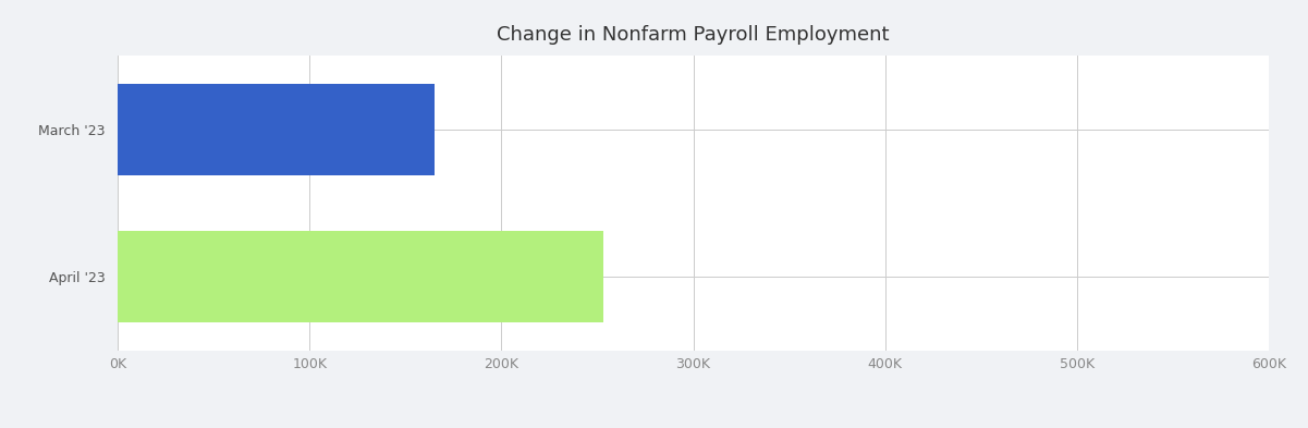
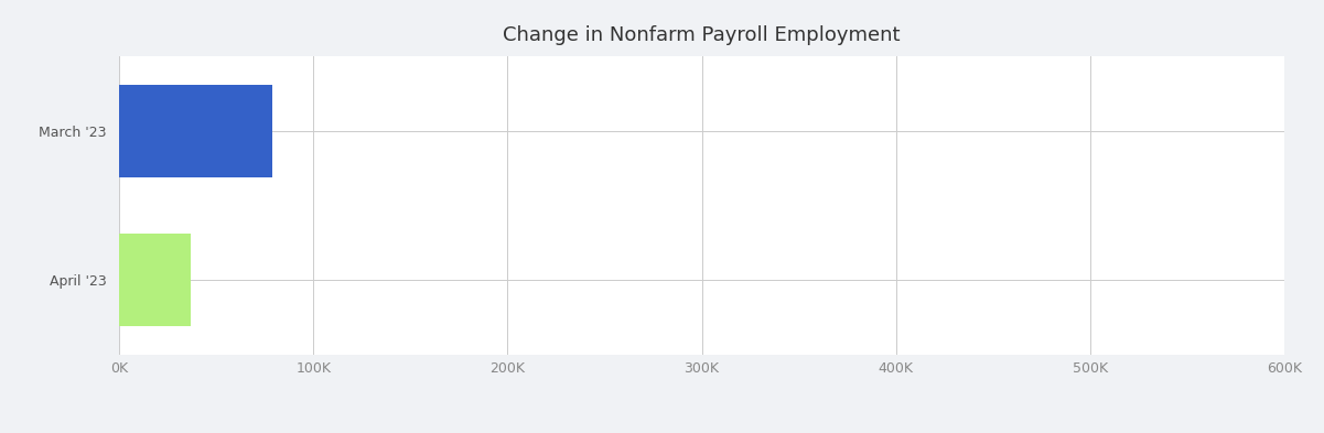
March '23: 165K -> 79K
April '23: 253K -> 37K
